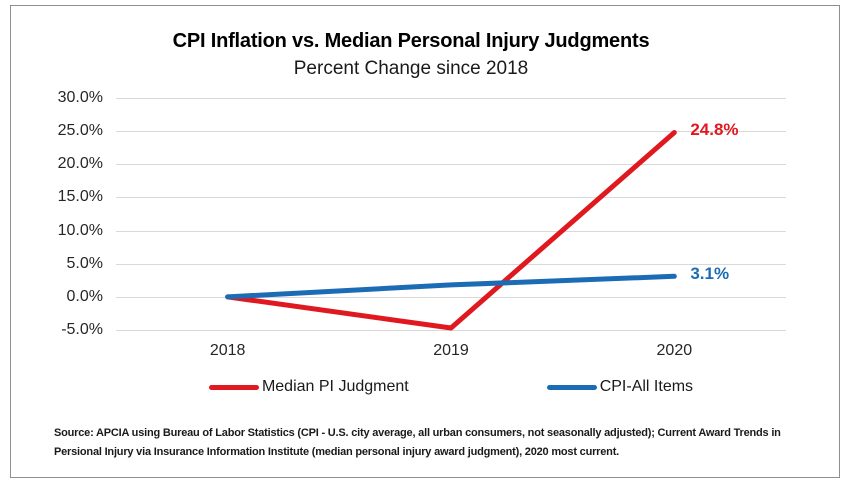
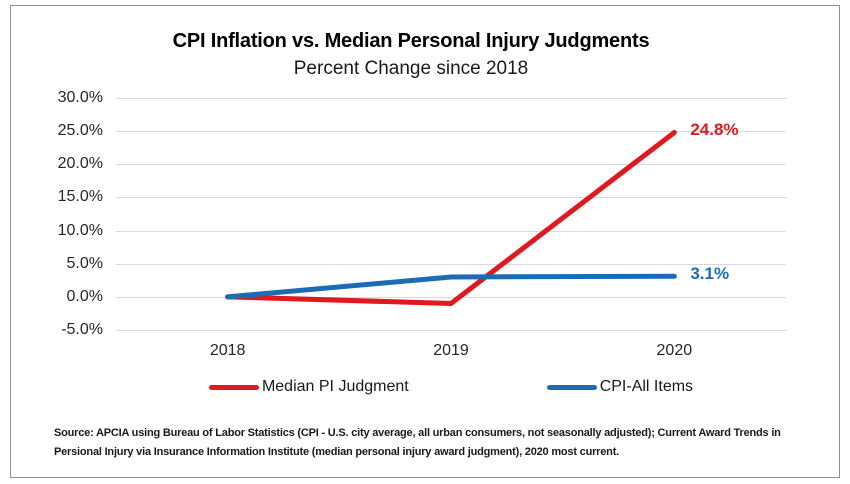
Median PI Judgment/2019: -5% -> -1%
CPI-All Items/2019: 2% -> 3%
